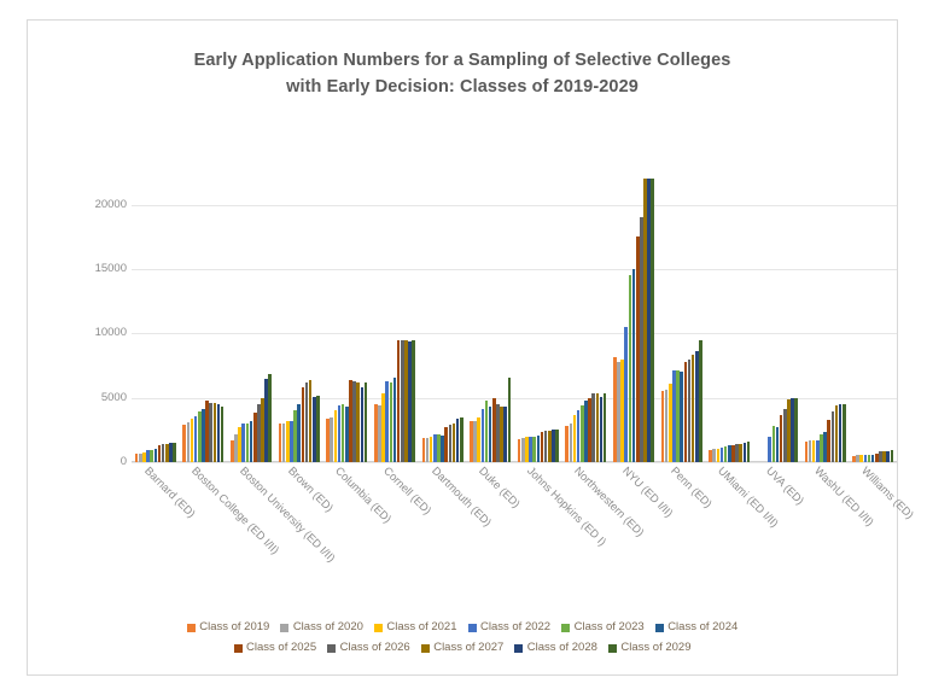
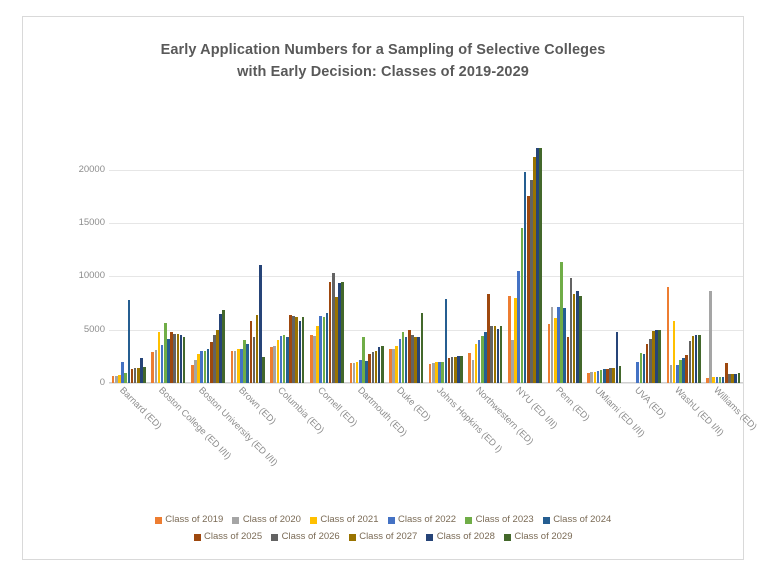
Class of 2022/Barnard (ED): 900 -> 2000
Class of 2024/Barnard (ED): 1000 -> 7800
Class of 2028/Barnard (ED): 1500 -> 2300
Class of 2021/Boston College (ED I/II): 3400 -> 4800
Class of 2023/Boston College (ED I/II): 3900 -> 5600
Class of 2024/Brown (ED): 4500 -> 3700
Class of 2026/Brown (ED): 6200 -> 4300
Class of 2028/Brown (ED): 5100 -> 11100
Class of 2029/Brown (ED): 5200 -> 2400
Class of 2026/Cornell (ED): 9500 -> 10300
Class of 2027/Cornell (ED): 9500 -> 8100
Class of 2023/Dartmouth (ED): 2200 -> 4300
Class of 2024/Johns Hopkins (ED I): 2100 -> 7900
Class of 2020/Northwestern (ED): 3000 -> 2200
Class of 2025/Northwestern (ED): 5000 -> 8300
Class of 2020/NYU (ED I/II): 7800 -> 4000
Class of 2024/NYU (ED I/II): 15000 -> 19800
Class of 2027/NYU (ED I/II): 22000 -> 21200
Class of 2020/Penn (ED): 5600 -> 7100
Class of 2023/Penn (ED): 7100 -> 11300
Class of 2025/Penn (ED): 7800 -> 4300
Class of 2026/Penn (ED): 8000 -> 9800
Class of 2029/Penn (ED): 9500 -> 8200
Class of 2028/UMiami (ED I/II): 1500 -> 4800
Class of 2019/WashU (ED I/II): 1600 -> 9000
Class of 2021/WashU (ED I/II): 1700 -> 5800
Class of 2025/WashU (ED I/II): 3300 -> 2600
Class of 2020/Williams (ED): 600 -> 8600
Class of 2025/Williams (ED): 700 -> 1900
